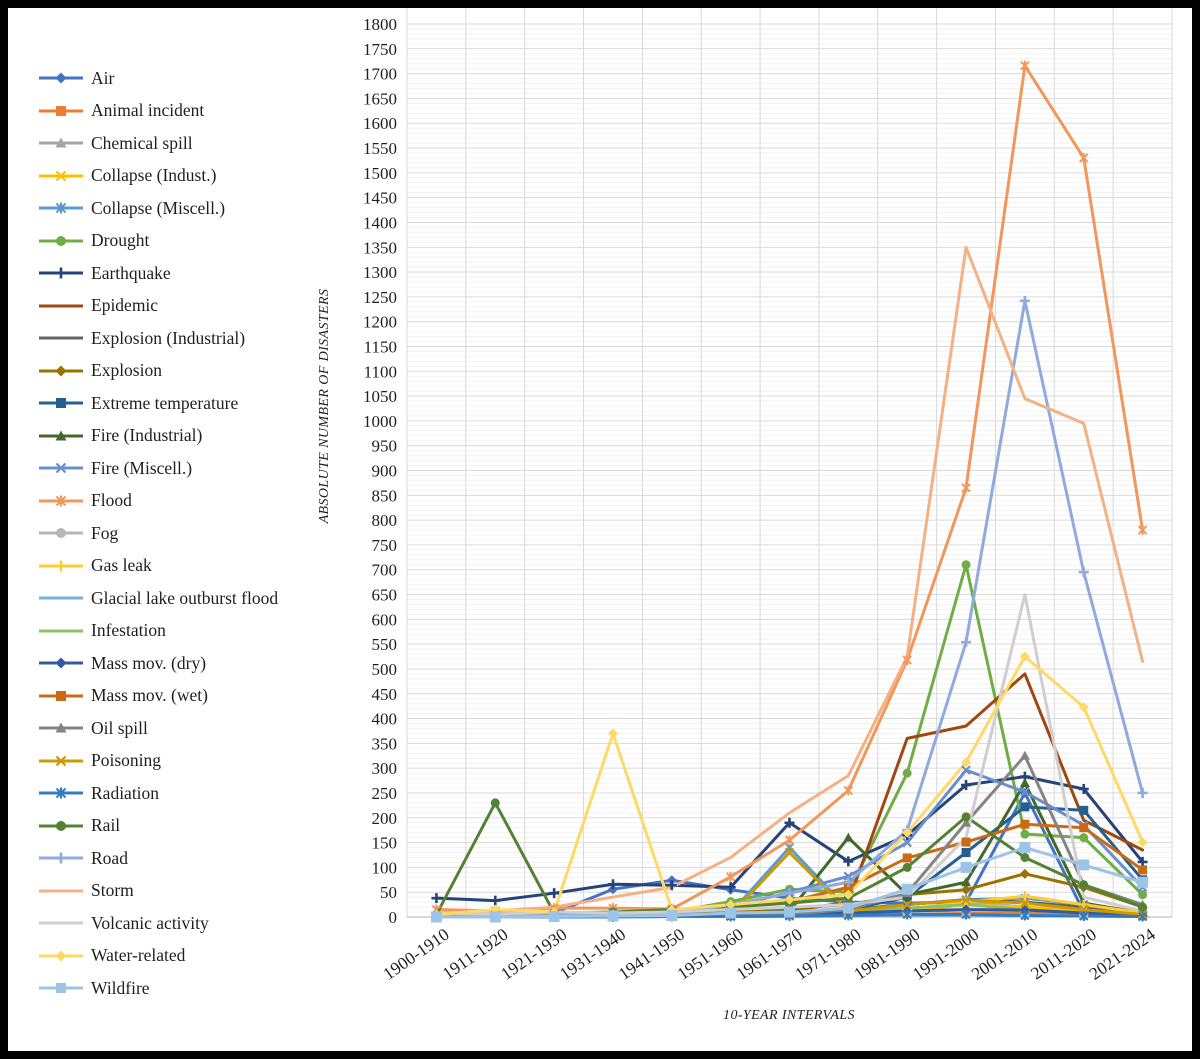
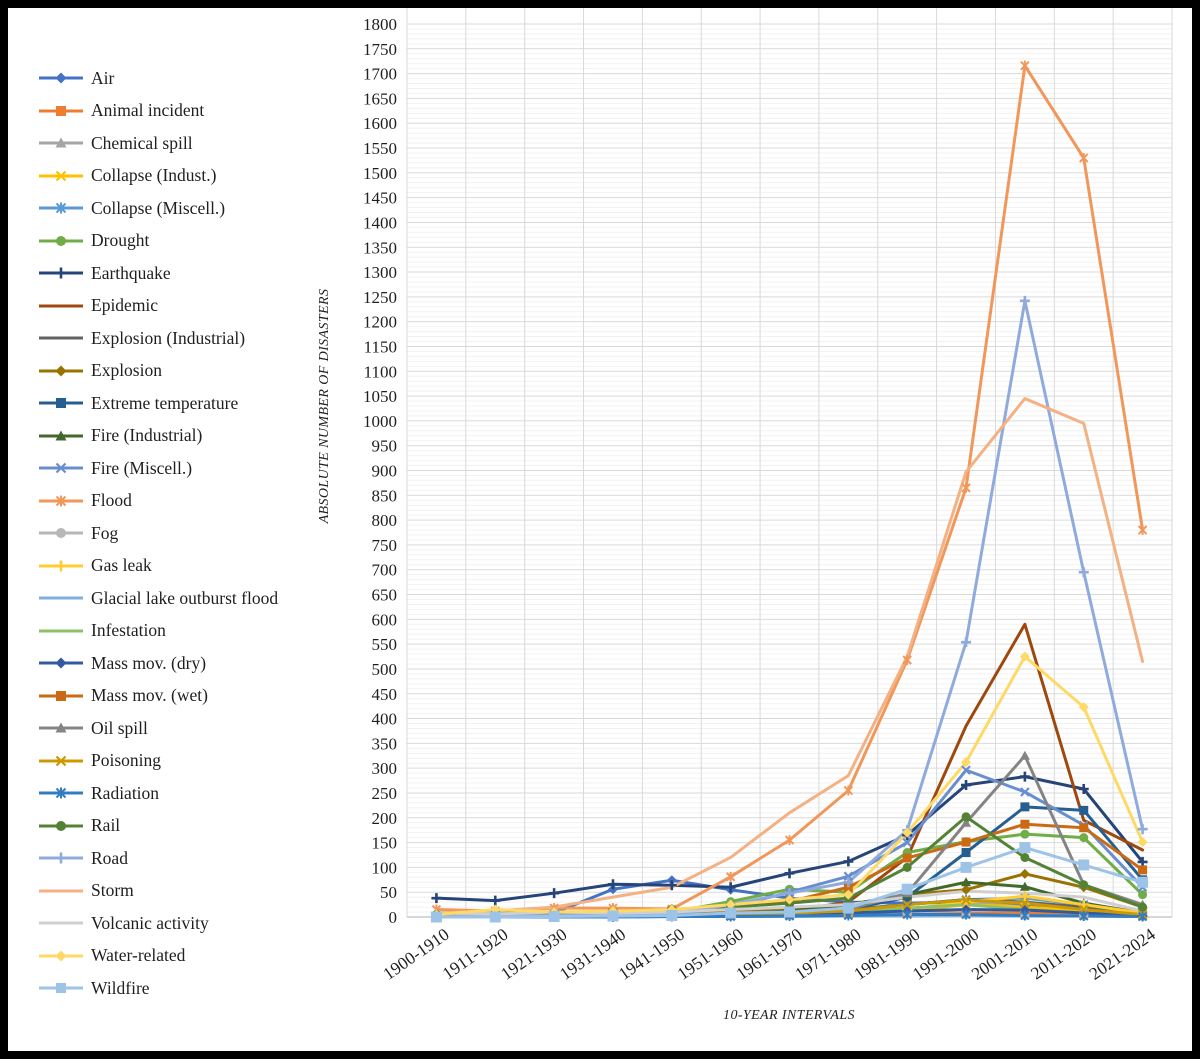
Rail/1911-1920: 230 -> 10
Water-related/1931-1940: 370 -> 10
Collapse (Miscell.)/1961-1970: 140 -> 10
Earthquake/1961-1970: 190 -> 90
Poisoning/1961-1970: 130 -> 10
Fire (Industrial)/1971-1980: 160 -> 20
Drought/1981-1990: 290 -> 130
Epidemic/1981-1990: 360 -> 120
Drought/1991-2000: 710 -> 150
Storm/1991-2000: 1350 -> 900
Volcanic activity/1991-2000: 160 -> 50
Air/2001-2010: 250 -> 20
Epidemic/2001-2010: 490 -> 590
Fire (Industrial)/2001-2010: 270 -> 60
Volcanic activity/2001-2010: 650 -> 50
Road/2021-2024: 250 -> 180
